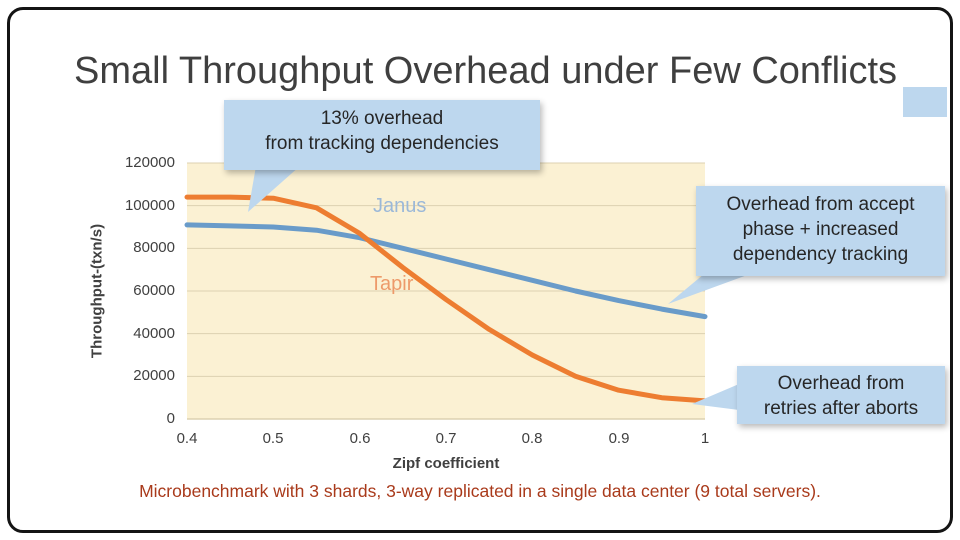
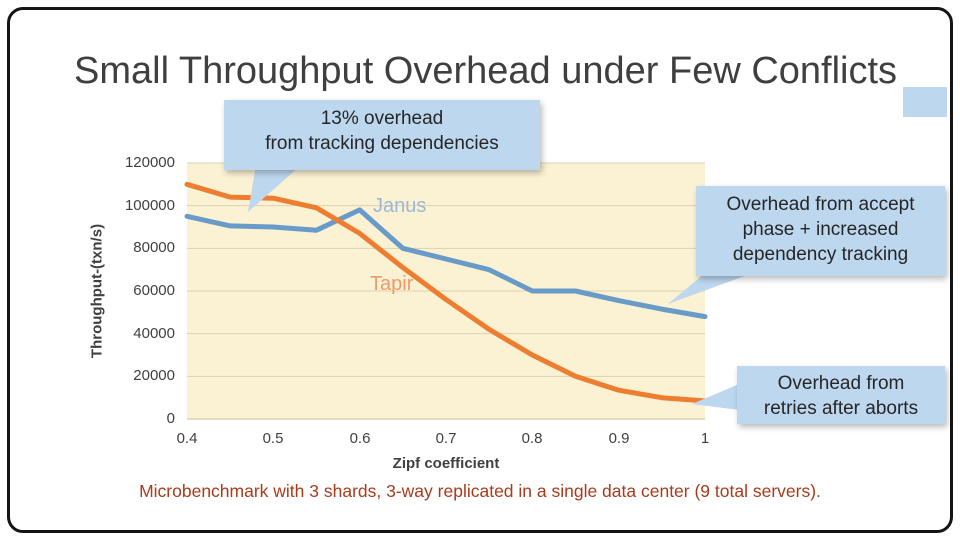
Janus/0.4: 91000 -> 95000
Tapir/0.4: 104000 -> 110000
Janus/0.6: 85000 -> 98000
Janus/0.8: 65000 -> 60000
